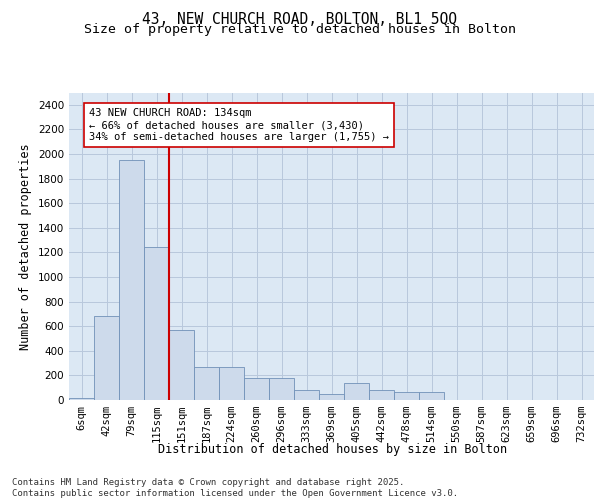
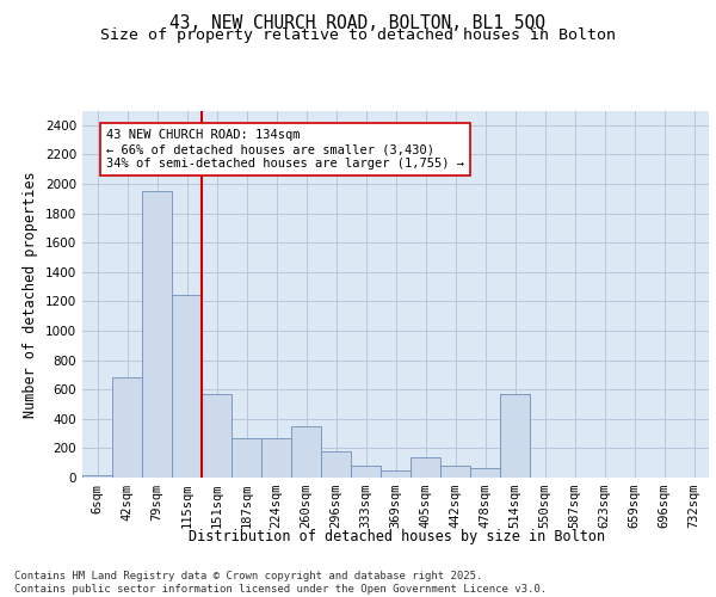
260sqm: 180 -> 350
514sqm: 60 -> 570
